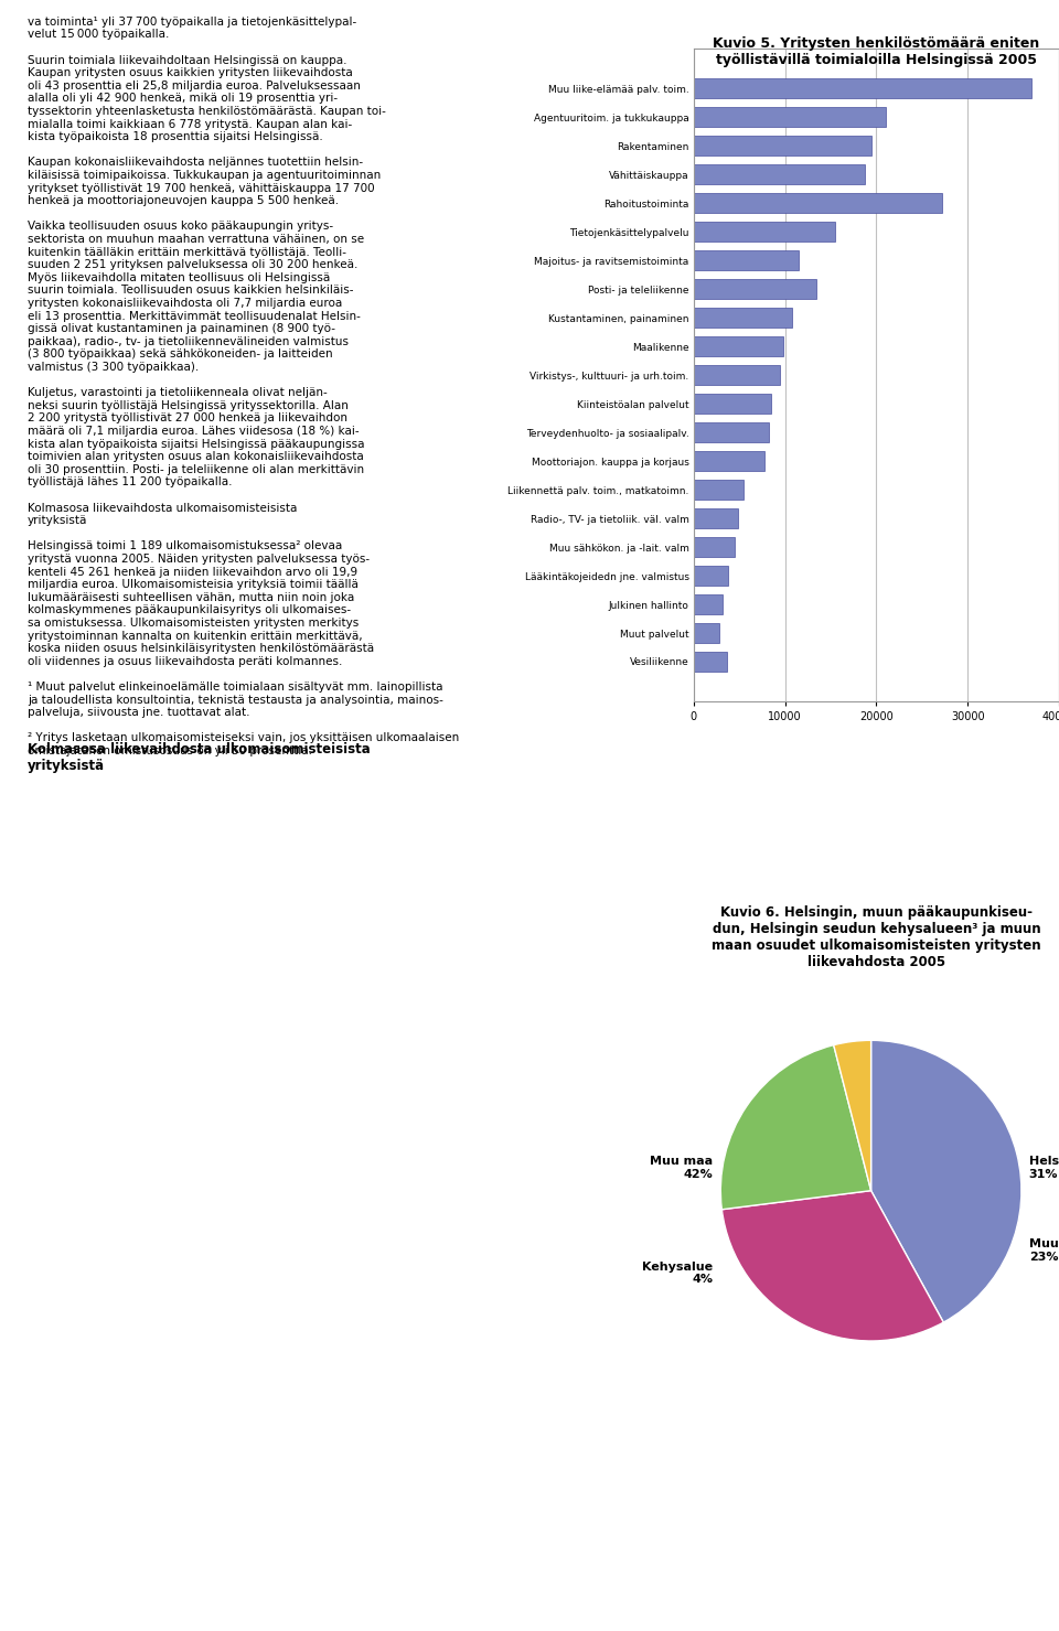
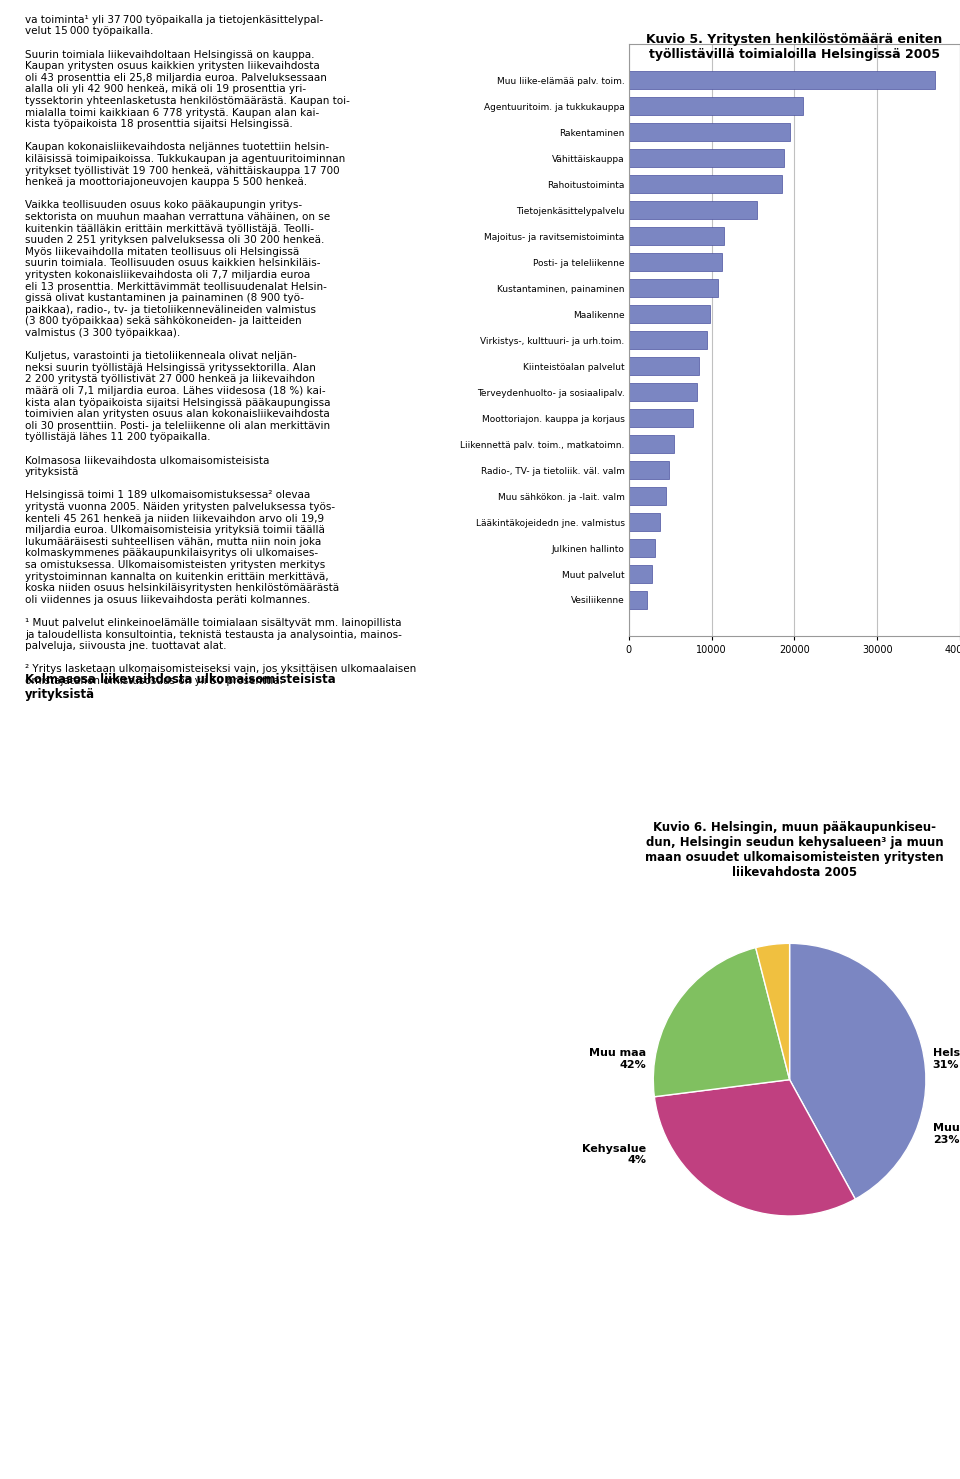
Rahoitustoiminta: 27200 -> 18500
Posti- ja teleliikenne: 13400 -> 11200
Vesiliikenne: 3600 -> 2200
